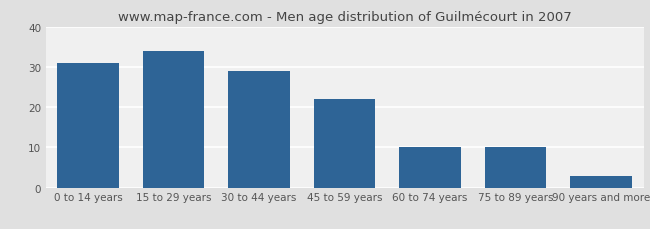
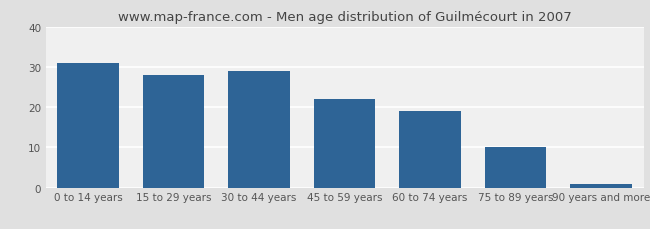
15 to 29 years: 34 -> 28
60 to 74 years: 10 -> 19
90 years and more: 3 -> 1
